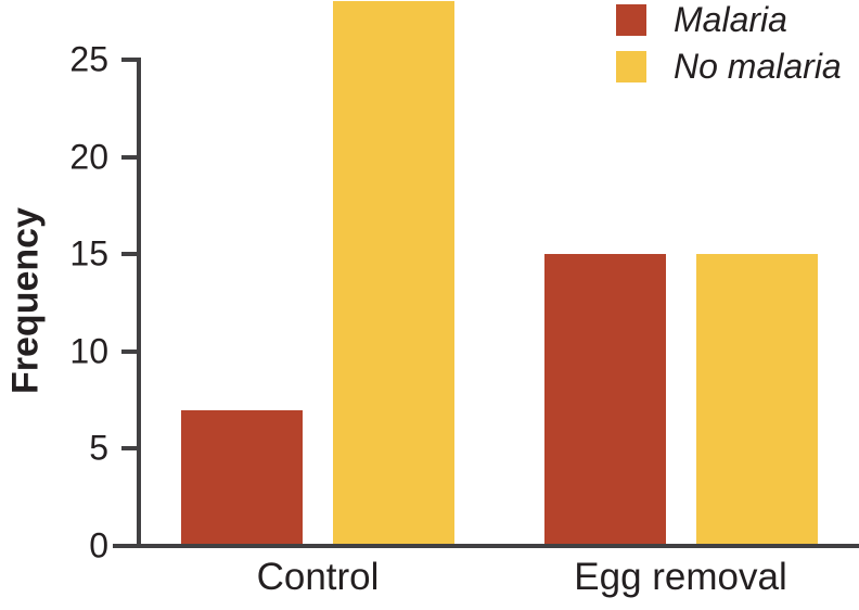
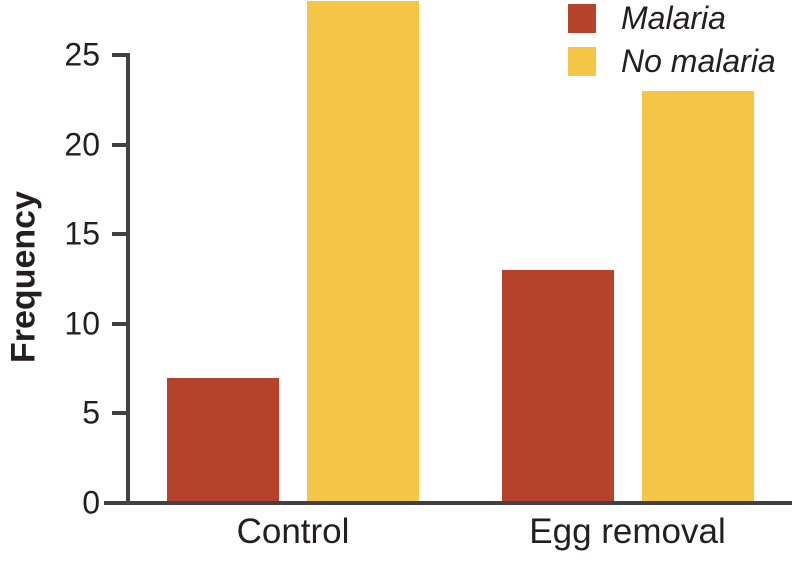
Malaria/Egg removal: 15 -> 13
No malaria/Egg removal: 15 -> 23
